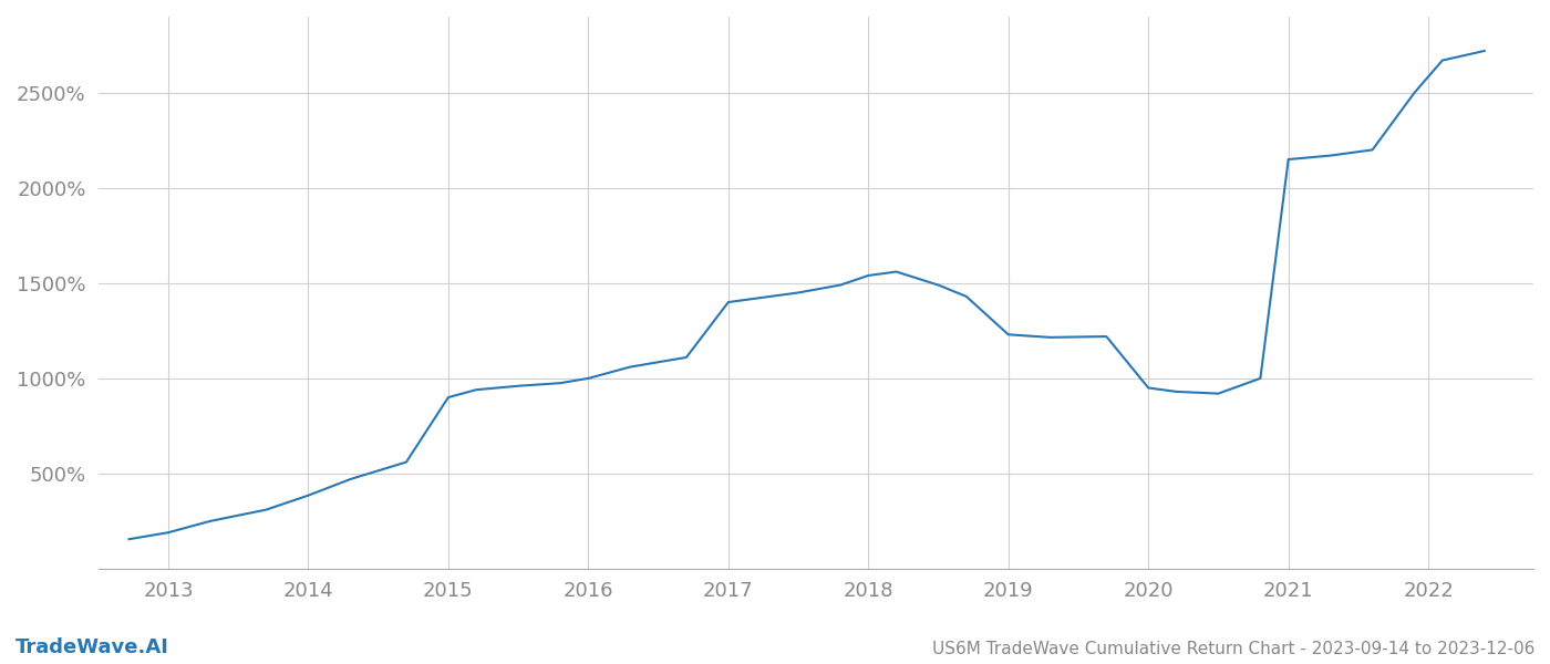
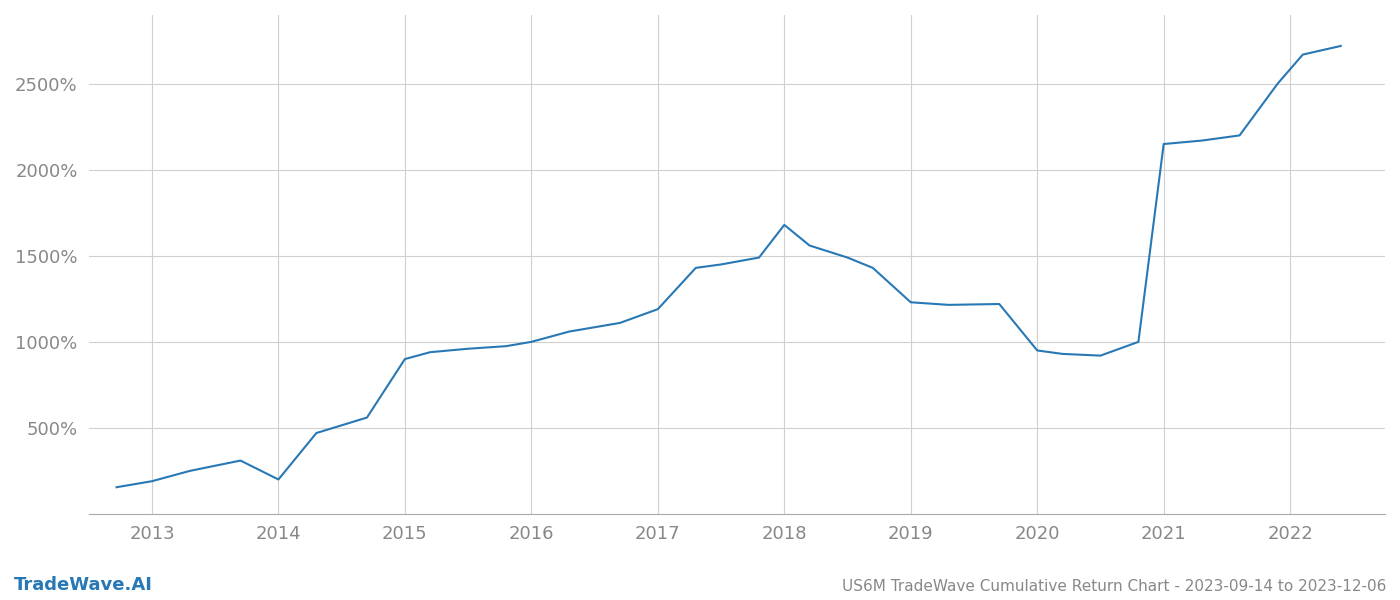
2014: 380% -> 200%
2017: 1400% -> 1190%
2018: 1540% -> 1680%
